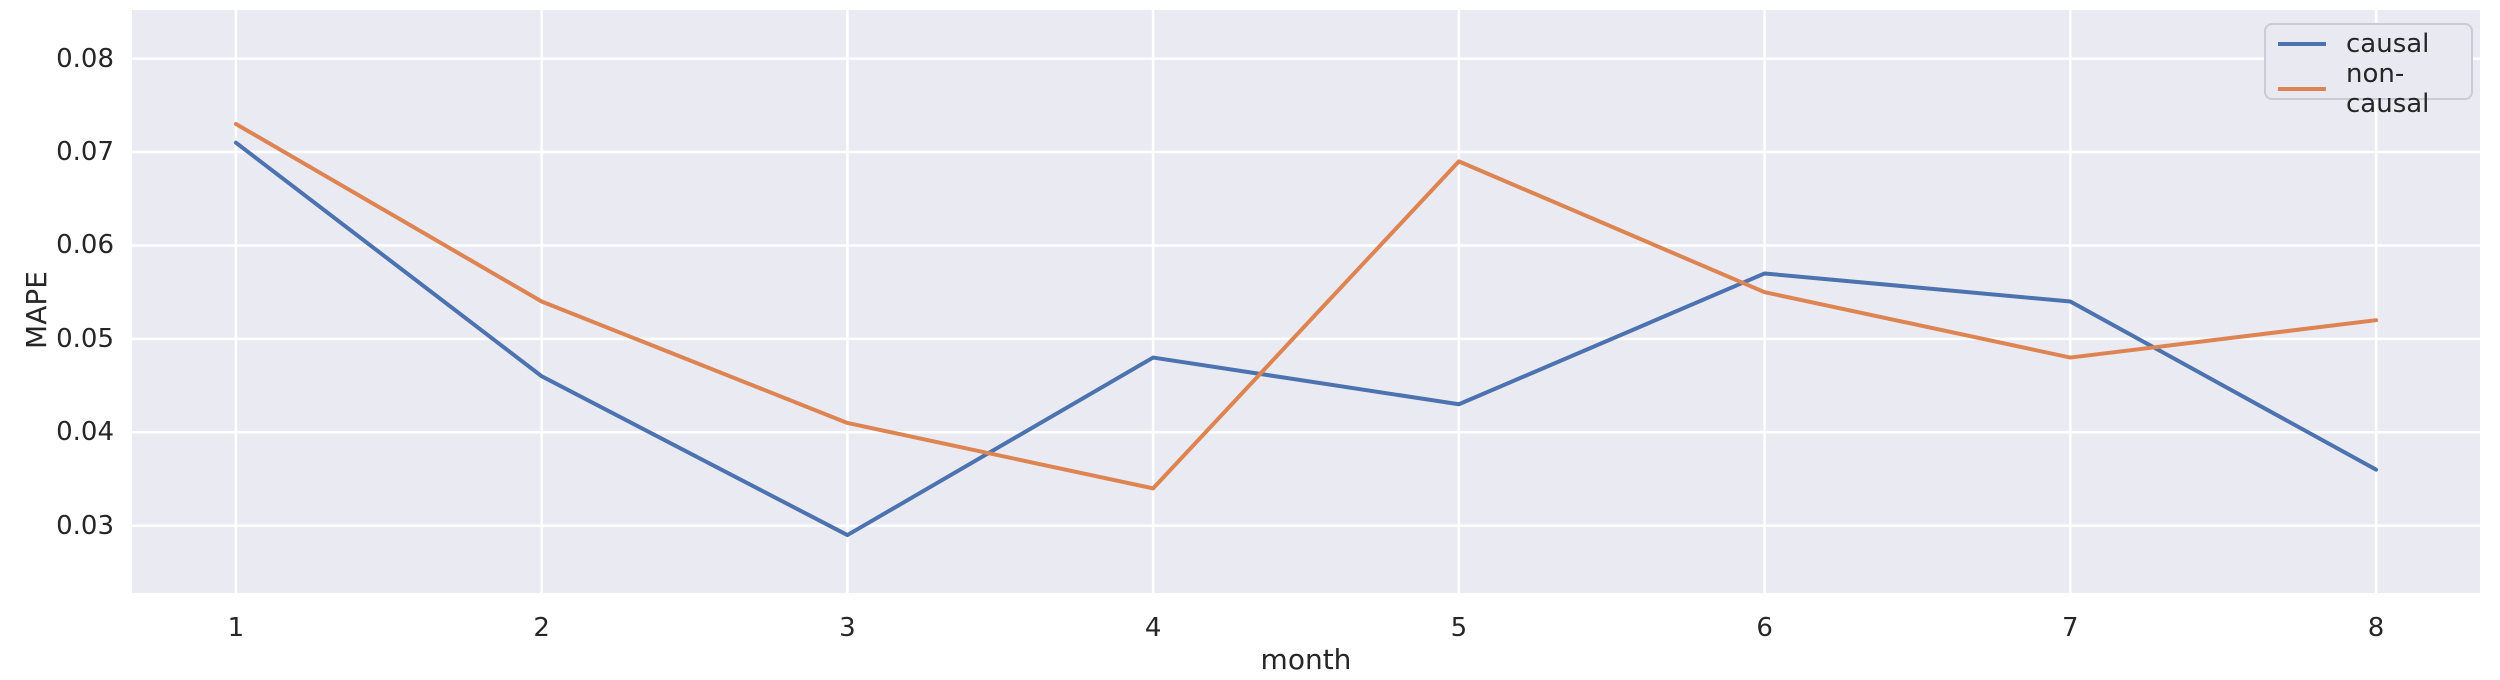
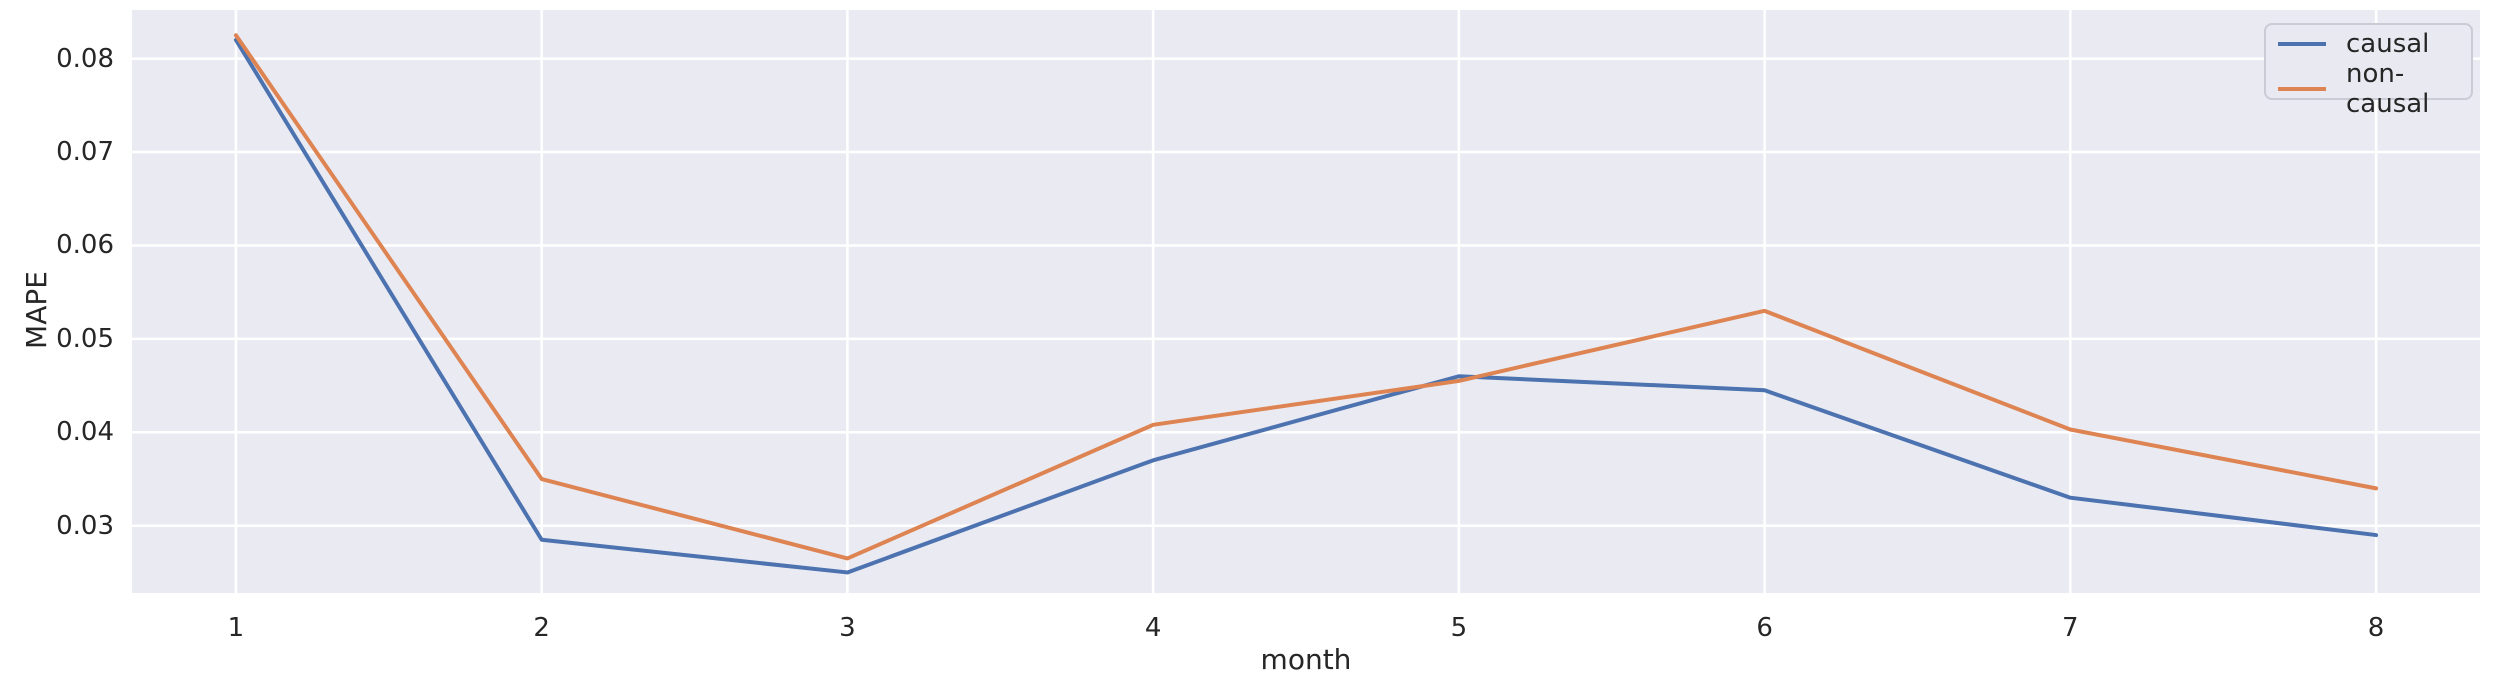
causal/1: 0.071 -> 0.082
non-causal/1: 0.073 -> 0.083
causal/2: 0.046 -> 0.029
non-causal/2: 0.054 -> 0.035
causal/3: 0.029 -> 0.025
non-causal/3: 0.041 -> 0.026
causal/4: 0.048 -> 0.037
non-causal/4: 0.034 -> 0.041
causal/5: 0.043 -> 0.046
non-causal/5: 0.069 -> 0.045
causal/6: 0.057 -> 0.044
non-causal/6: 0.055 -> 0.053
causal/7: 0.054 -> 0.033
non-causal/7: 0.048 -> 0.040
causal/8: 0.036 -> 0.029
non-causal/8: 0.052 -> 0.034
